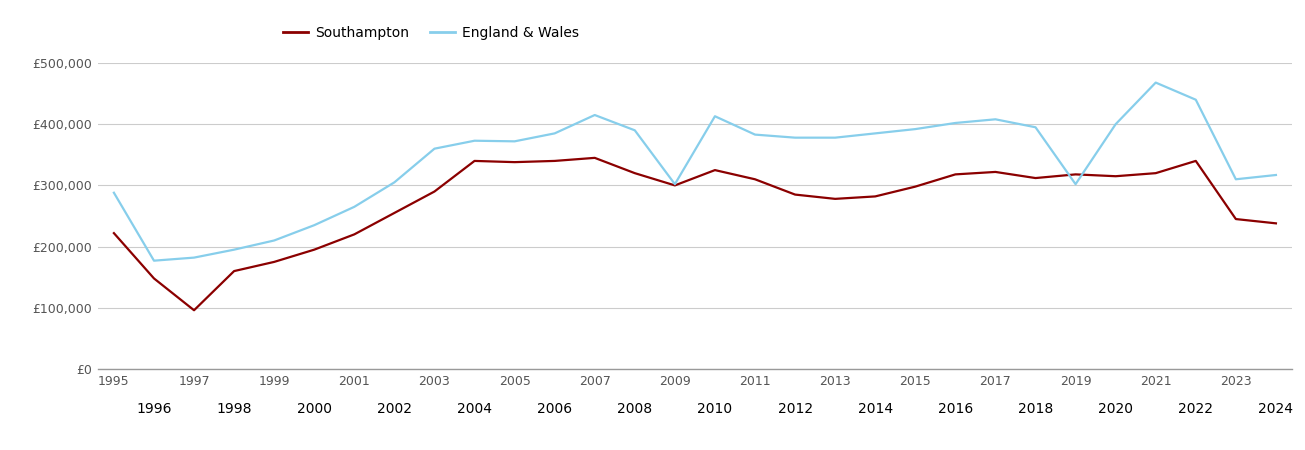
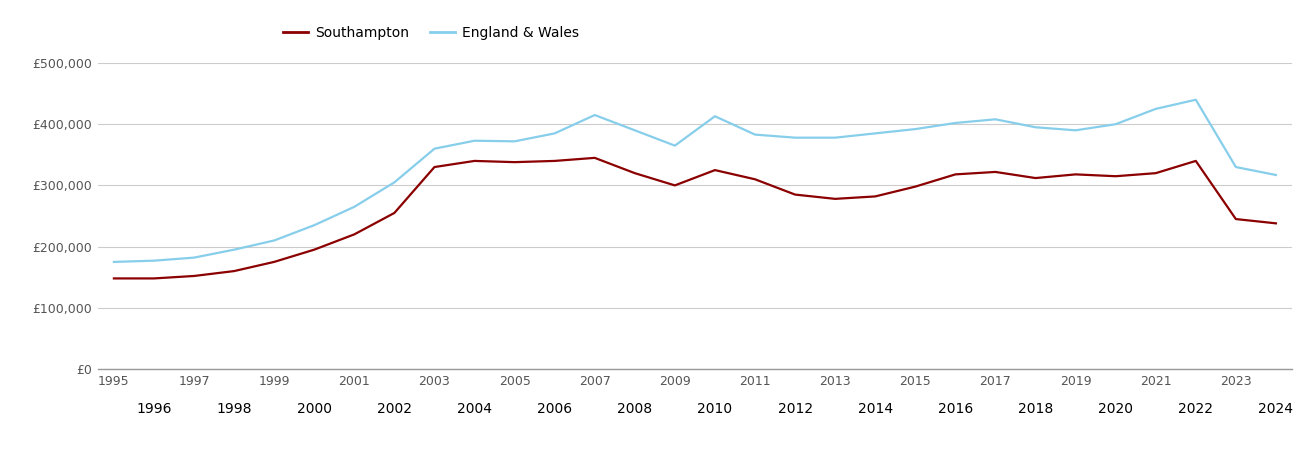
Southampton/1995: £222,000 -> £148,000
England & Wales/1995: £288,000 -> £175,000
Southampton/1997: £96,000 -> £152,000
Southampton/2003: £290,000 -> £330,000
England & Wales/2009: £302,000 -> £365,000
England & Wales/2019: £302,000 -> £390,000
England & Wales/2021: £468,000 -> £425,000
England & Wales/2023: £310,000 -> £330,000
